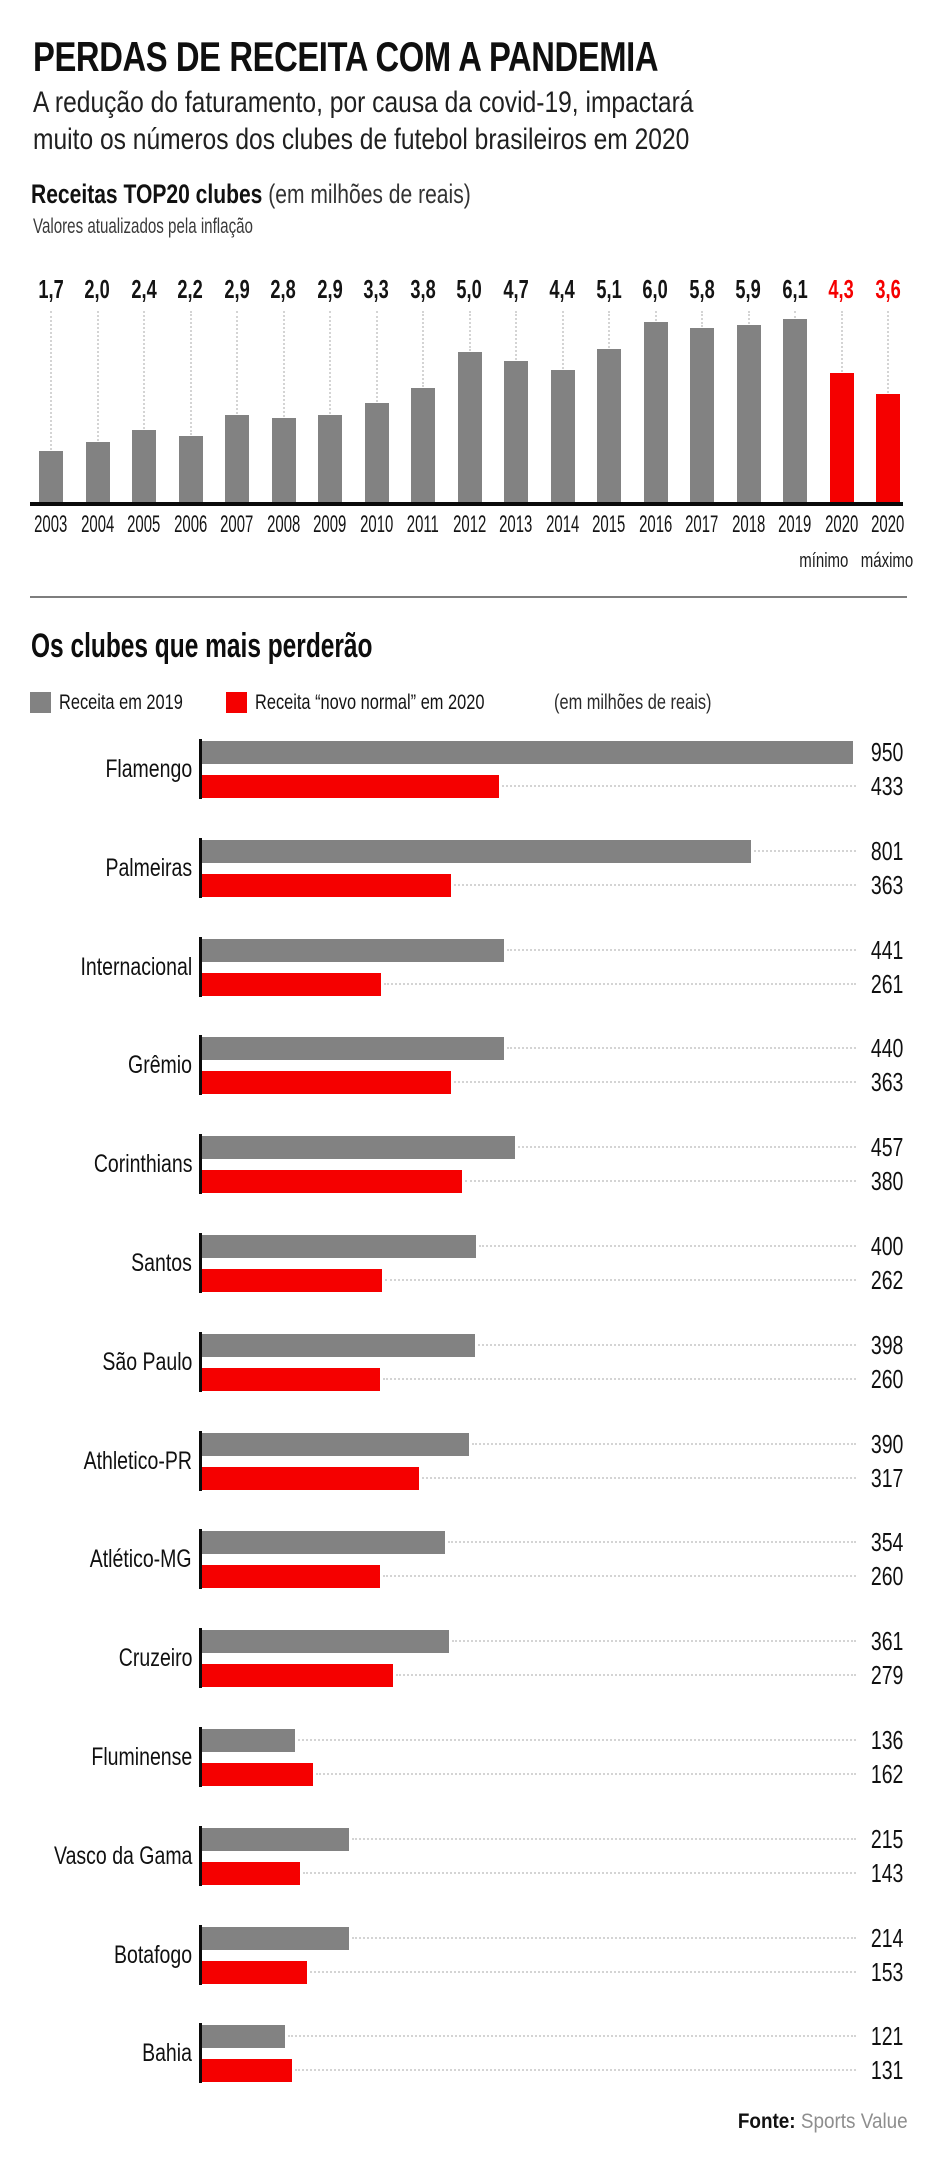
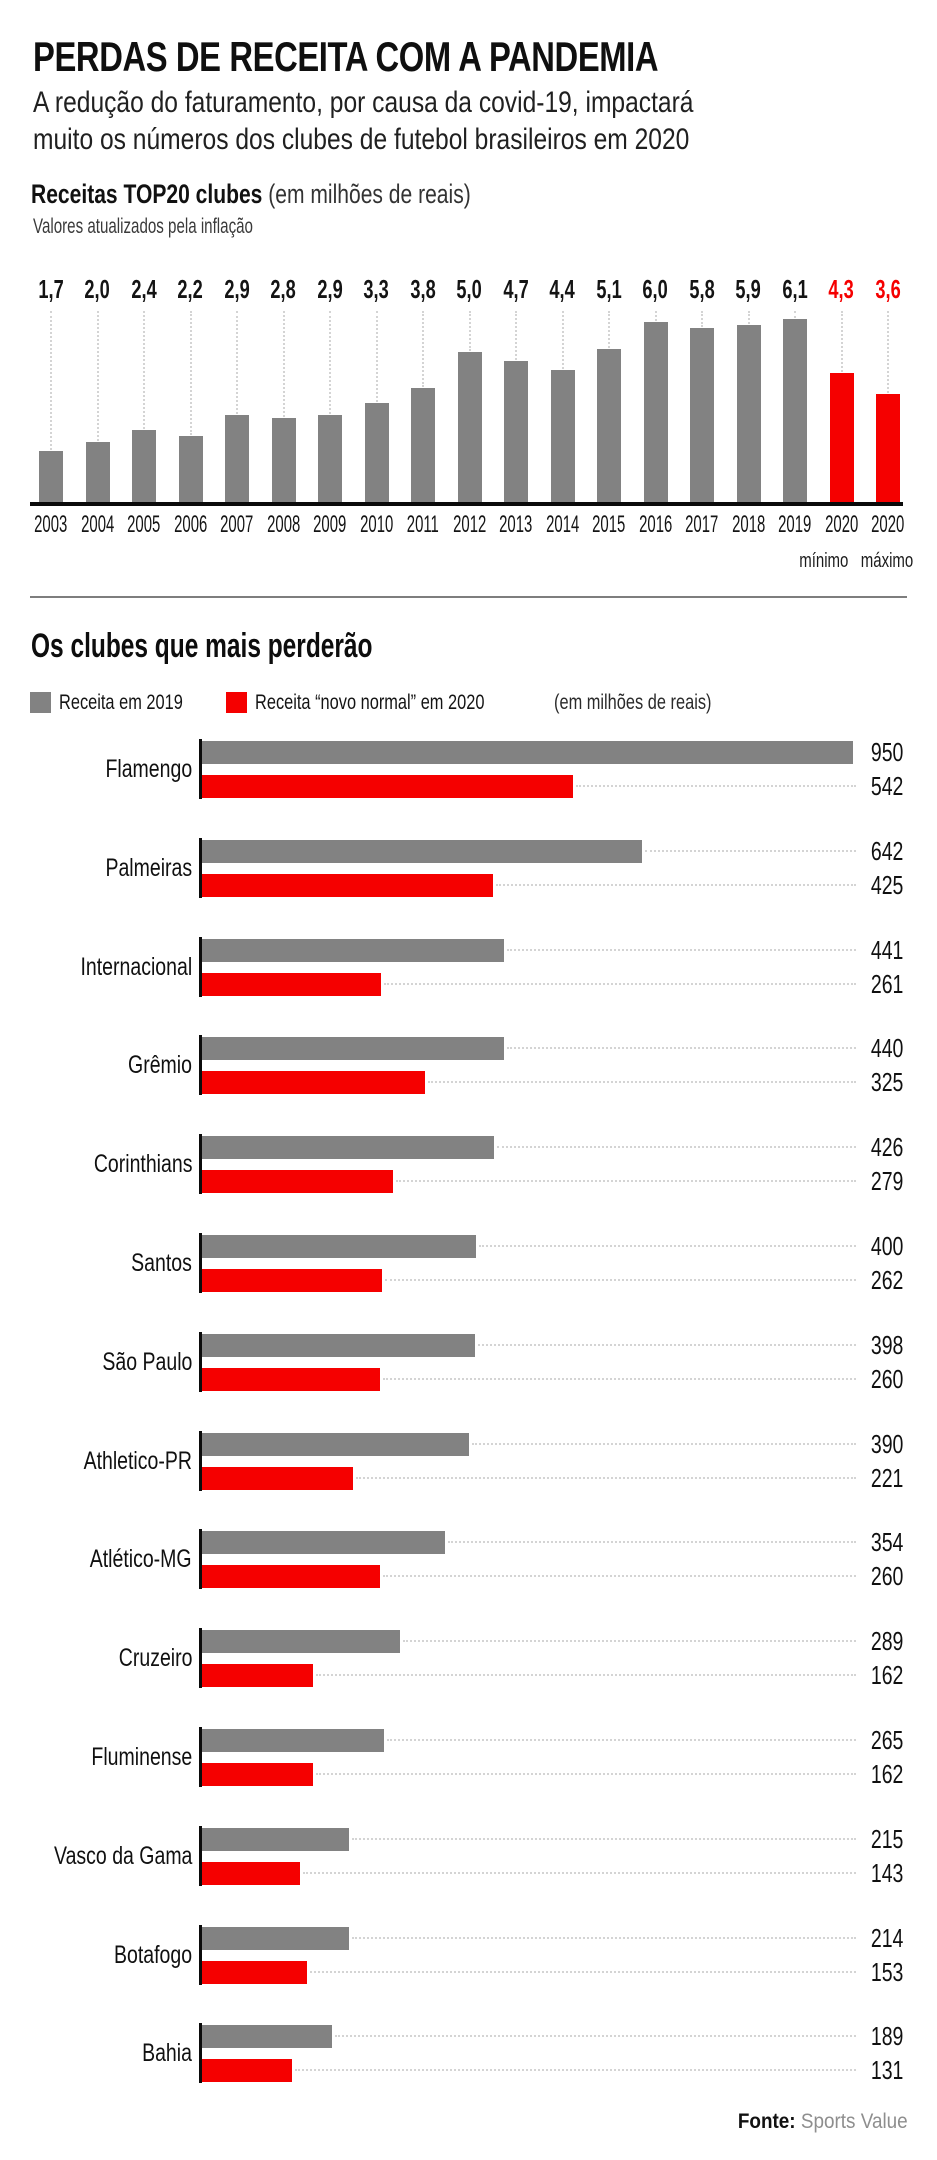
Os clubes que mais perderão/Receita “novo normal” em 2020/Flamengo: 433 -> 542
Os clubes que mais perderão/Receita em 2019/Palmeiras: 801 -> 642
Os clubes que mais perderão/Receita “novo normal” em 2020/Palmeiras: 363 -> 425
Os clubes que mais perderão/Receita “novo normal” em 2020/Grêmio: 363 -> 325
Os clubes que mais perderão/Receita em 2019/Corinthians: 457 -> 426
Os clubes que mais perderão/Receita “novo normal” em 2020/Corinthians: 380 -> 279
Os clubes que mais perderão/Receita “novo normal” em 2020/Athletico-PR: 317 -> 221
Os clubes que mais perderão/Receita em 2019/Cruzeiro: 361 -> 289
Os clubes que mais perderão/Receita “novo normal” em 2020/Cruzeiro: 279 -> 162
Os clubes que mais perderão/Receita em 2019/Fluminense: 136 -> 265
Os clubes que mais perderão/Receita em 2019/Bahia: 121 -> 189
